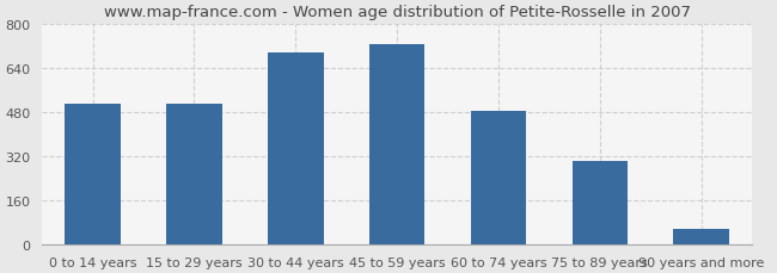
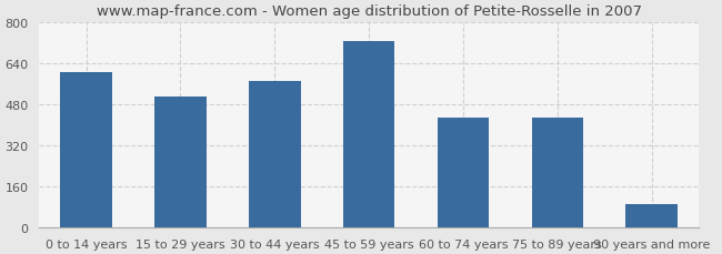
0 to 14 years: 510 -> 605
30 to 44 years: 695 -> 570
60 to 74 years: 485 -> 430
75 to 89 years: 305 -> 430
90 years and more: 55 -> 90
